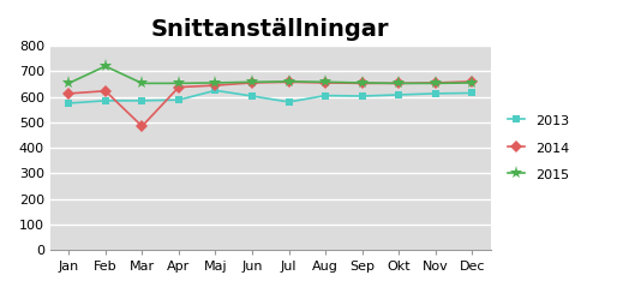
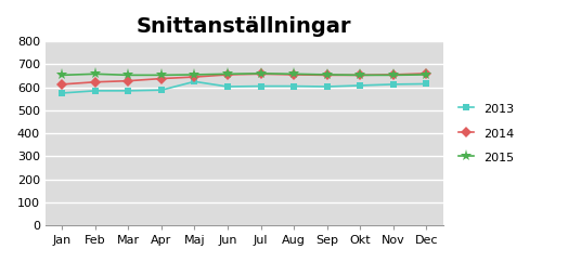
2015/Feb: 720 -> 658
2014/Mar: 485 -> 628
2013/Jul: 580 -> 605
